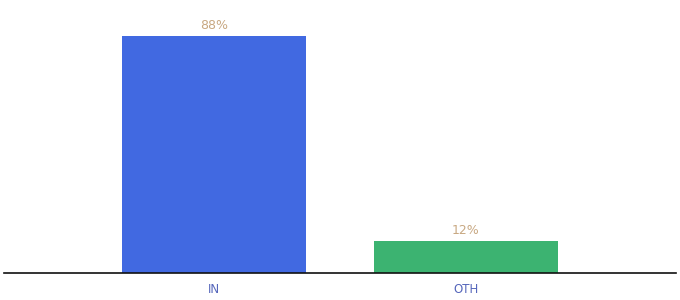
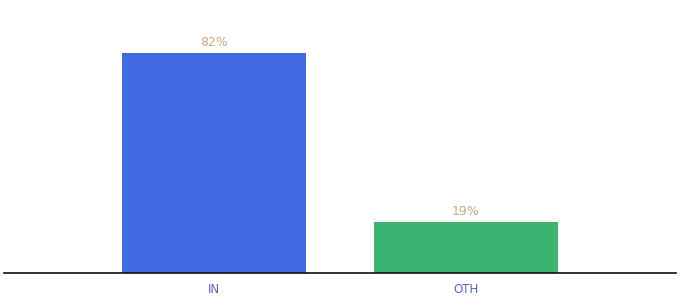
IN: 88% -> 82%
OTH: 12% -> 19%
